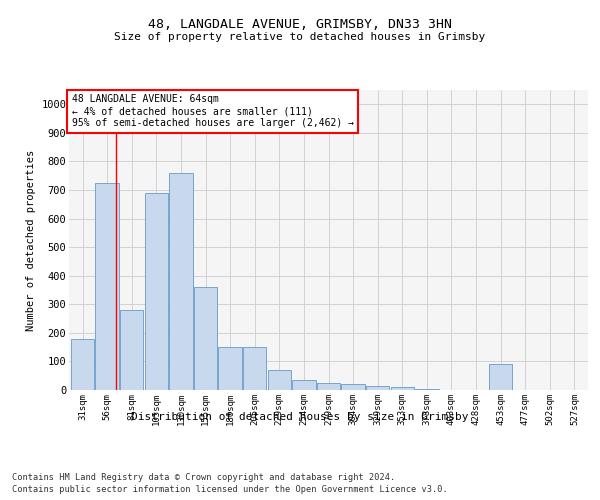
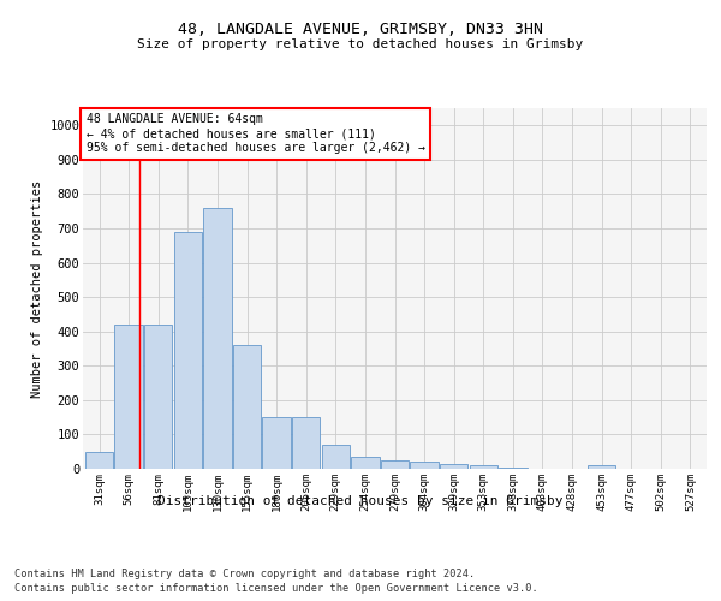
31sqm: 180 -> 50
56sqm: 725 -> 420
81sqm: 280 -> 420
453sqm: 90 -> 10
